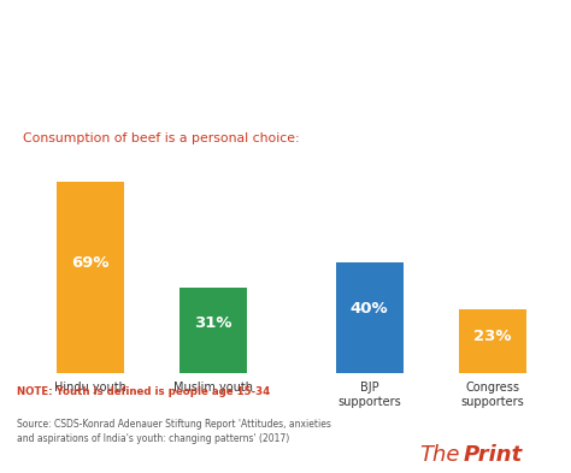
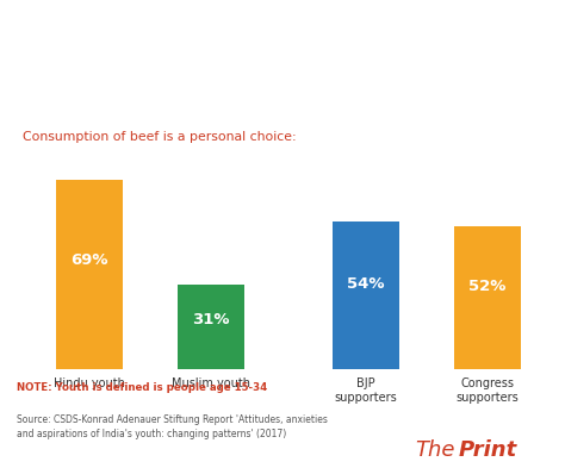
BJP supporters: 40% -> 54%
Congress supporters: 23% -> 52%
